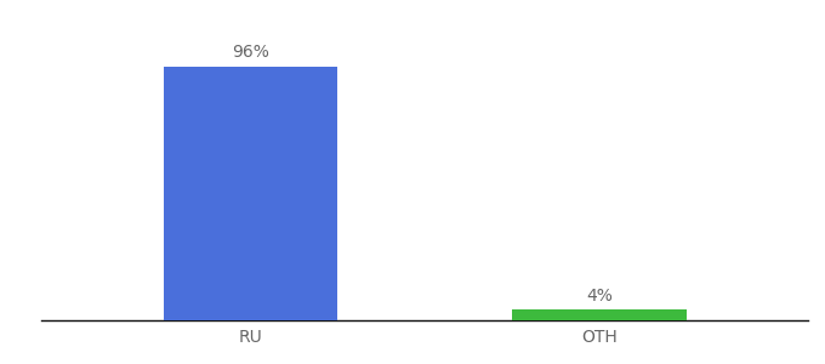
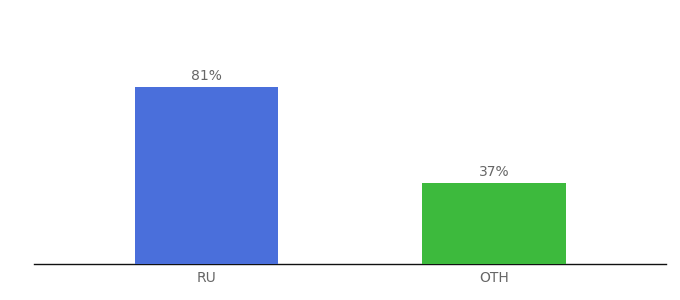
RU: 96% -> 81%
OTH: 4% -> 37%
